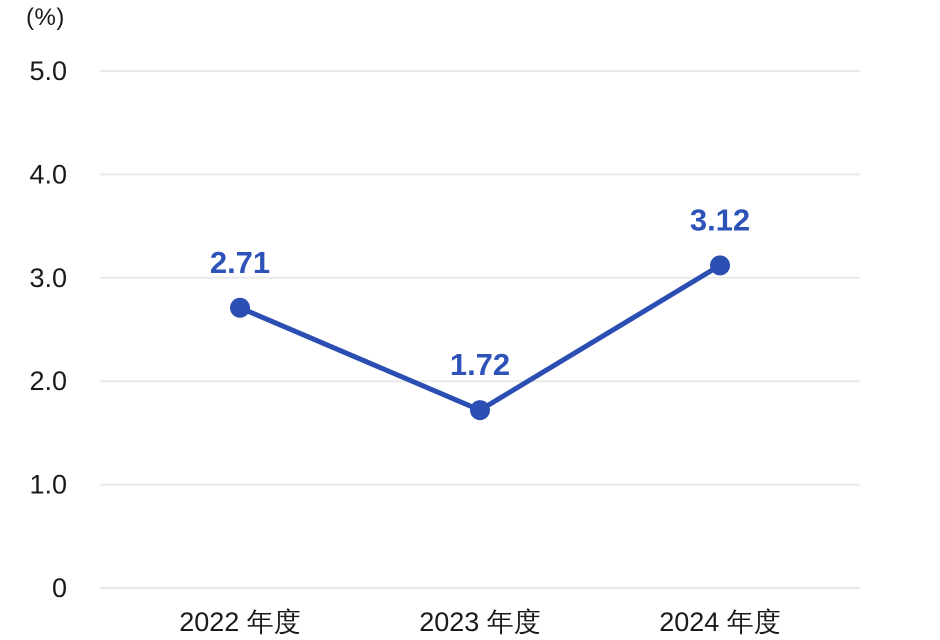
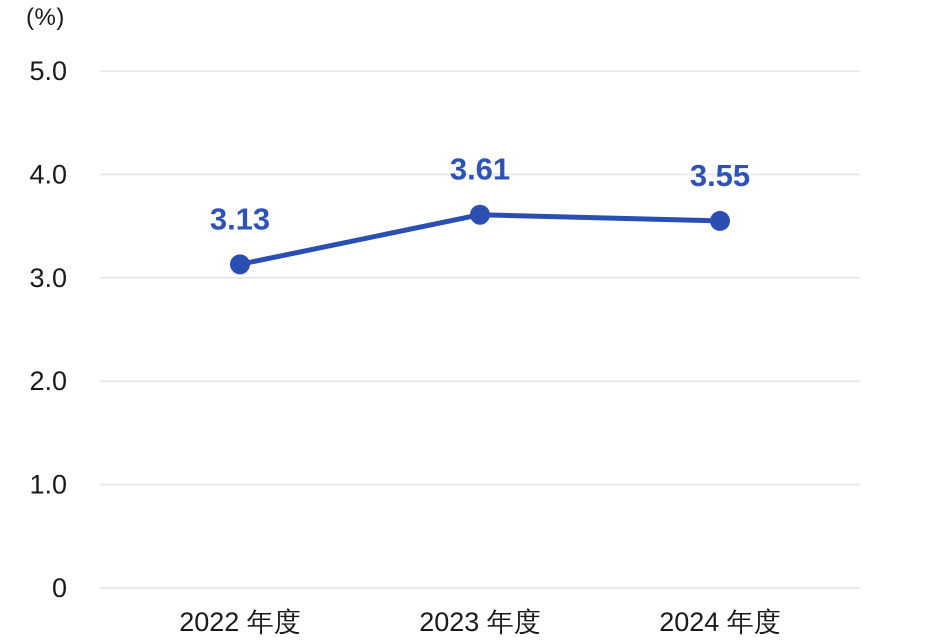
2022 年度: 2.71 -> 3.13
2023 年度: 1.72 -> 3.61
2024 年度: 3.12 -> 3.55
